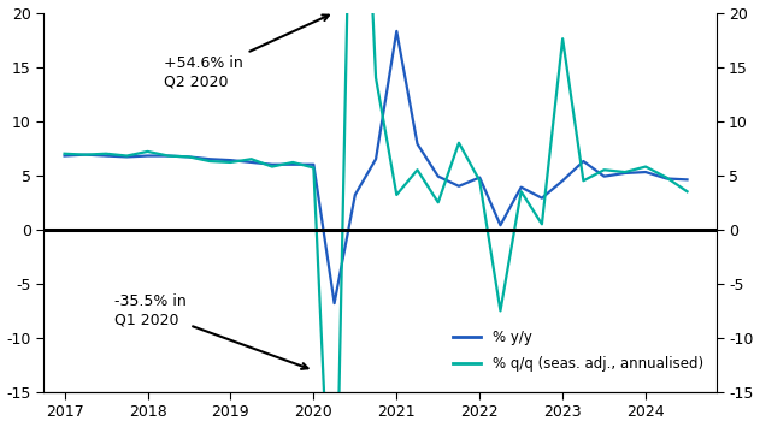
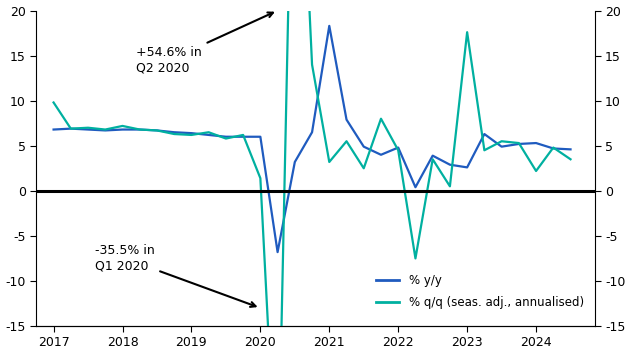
% q/q (seas. adj., annualised)/2017: 7.0 -> 9.8
% q/q (seas. adj., annualised)/2020: 5.7 -> 1.4
% y/y/2023: 4.5 -> 2.6
% q/q (seas. adj., annualised)/2024: 5.8 -> 2.2
